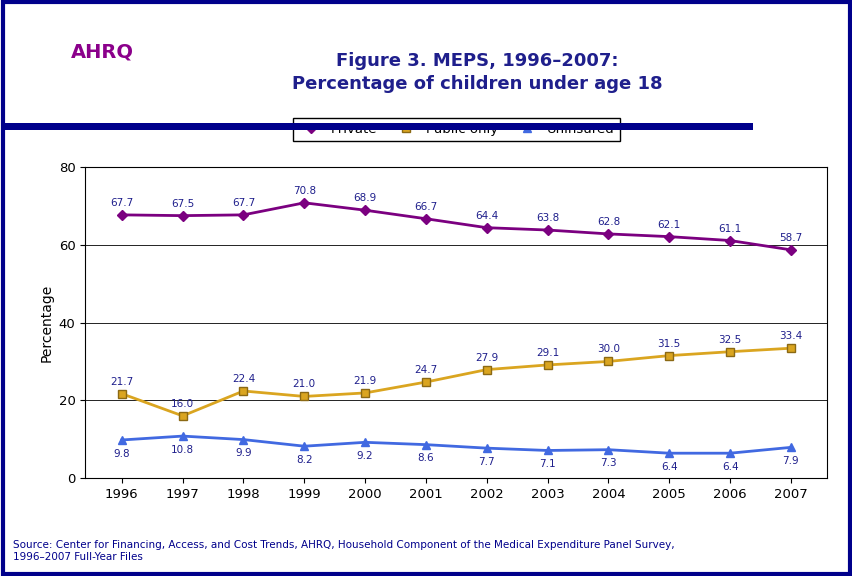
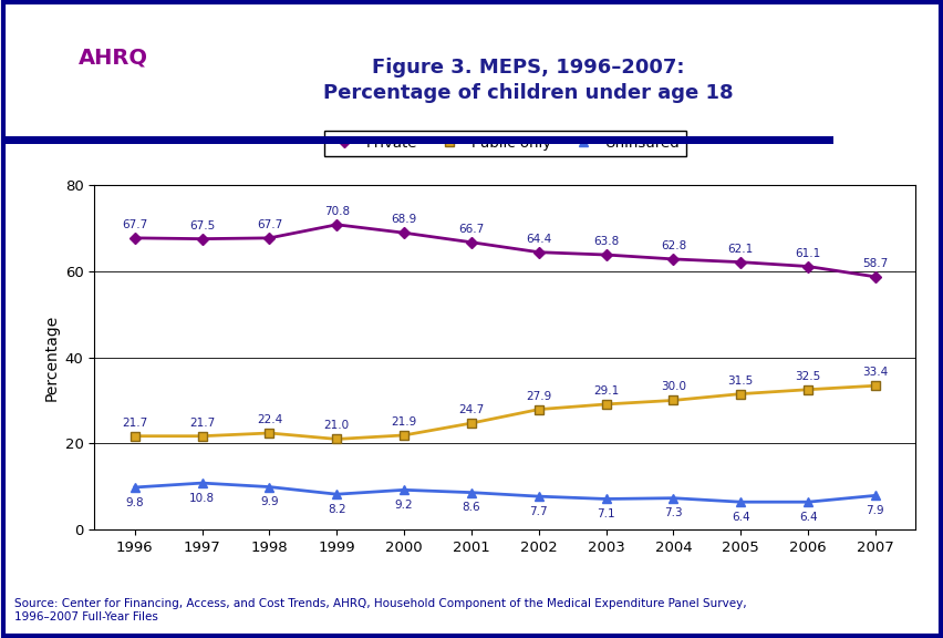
Public only/1997: 16.0 -> 21.7
